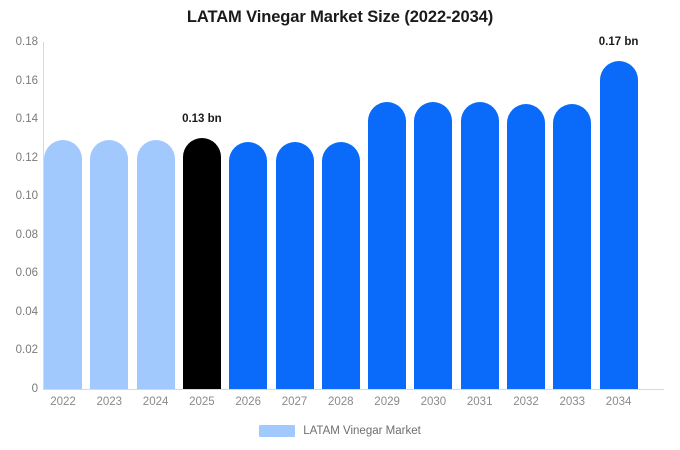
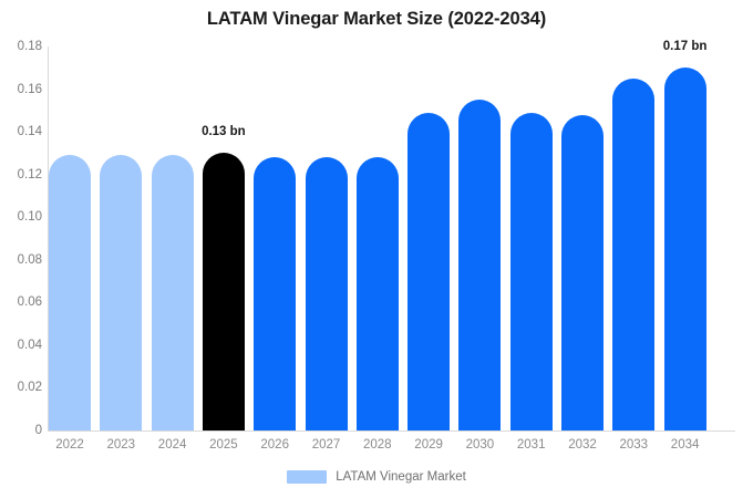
2030: 0.149 -> 0.155
2033: 0.148 -> 0.165
